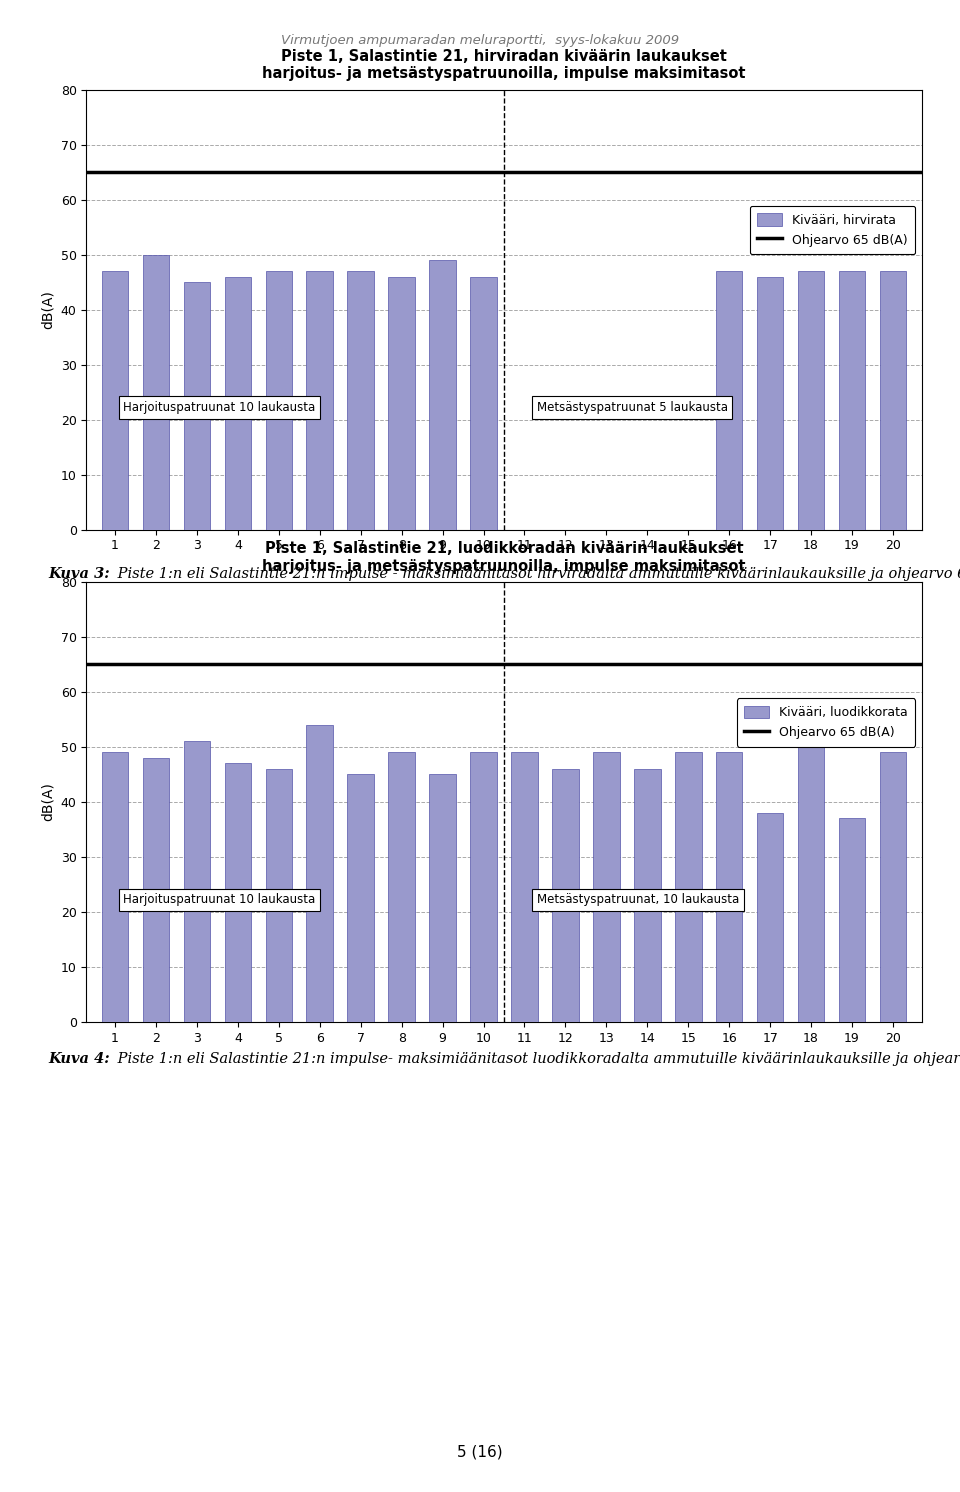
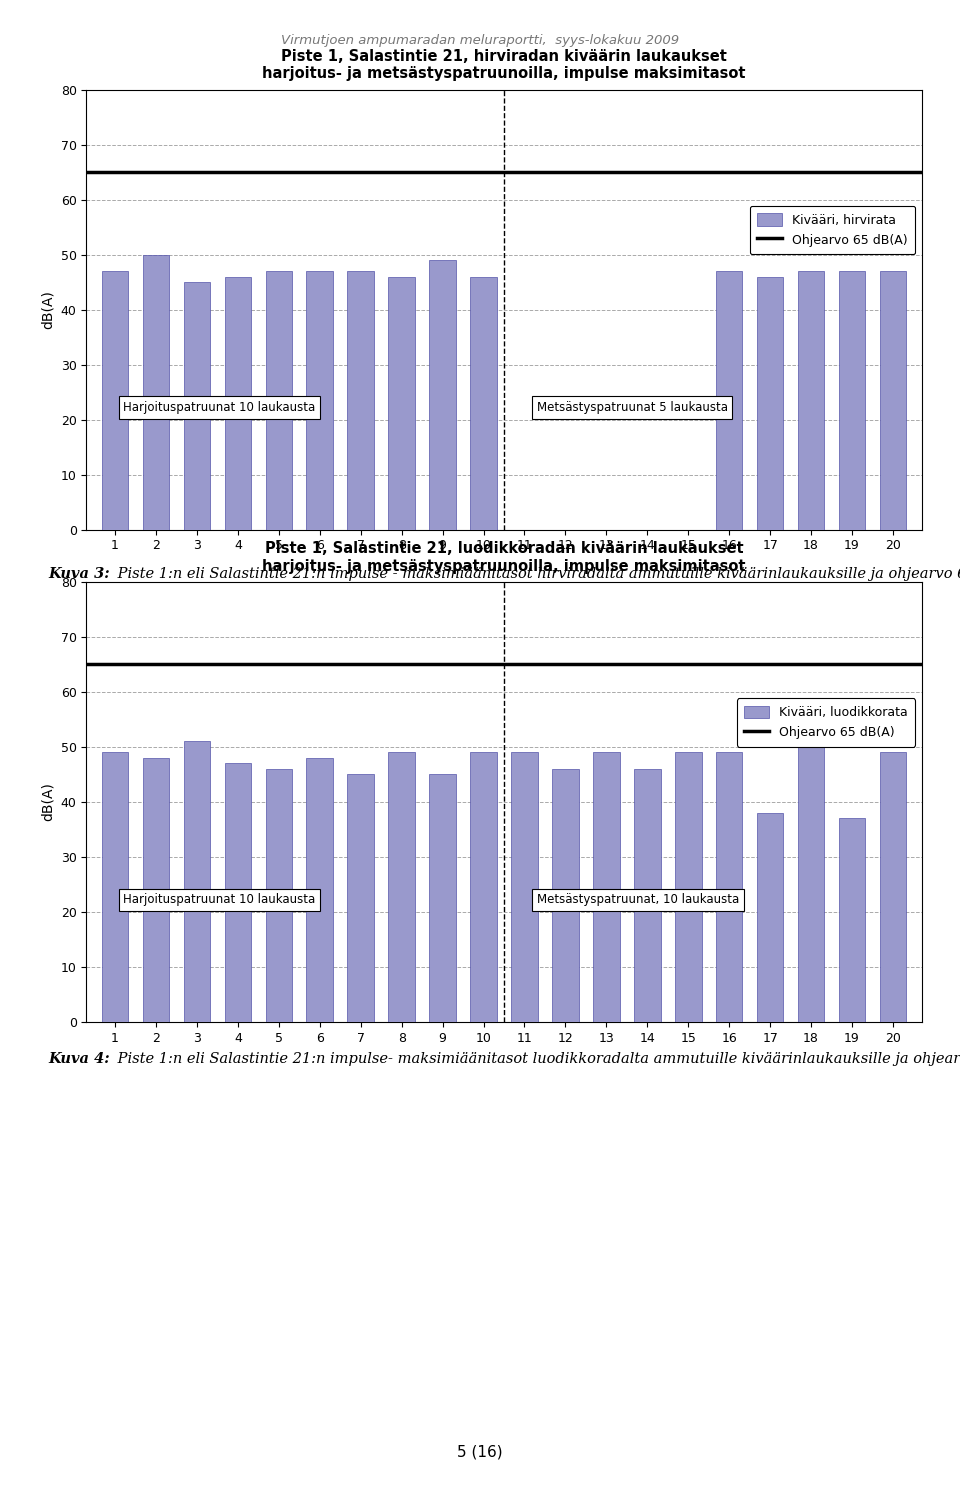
6: 54 -> 48
